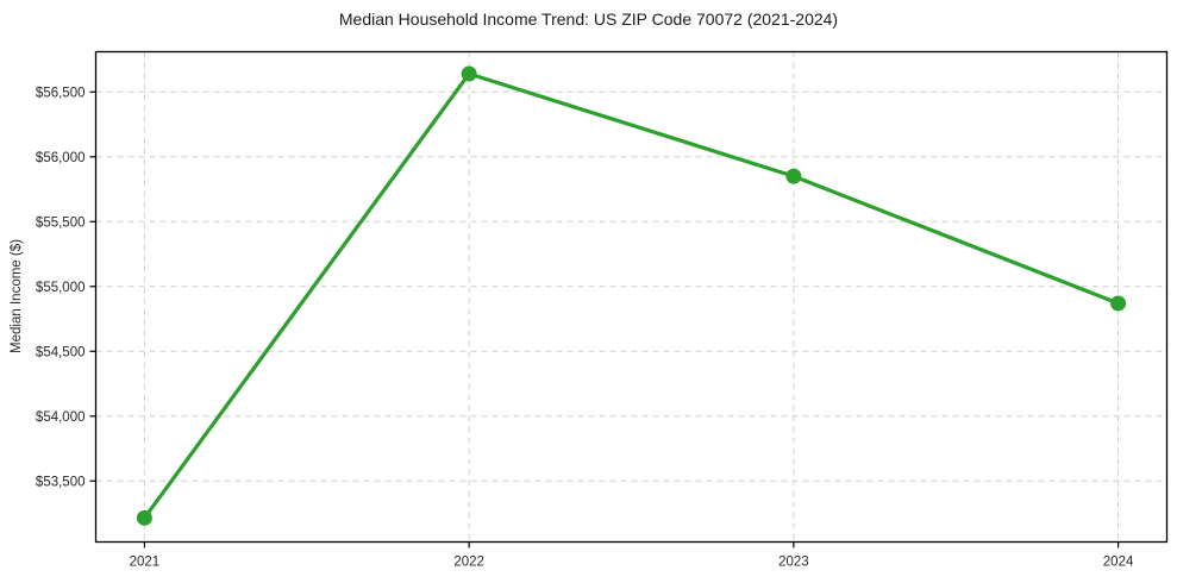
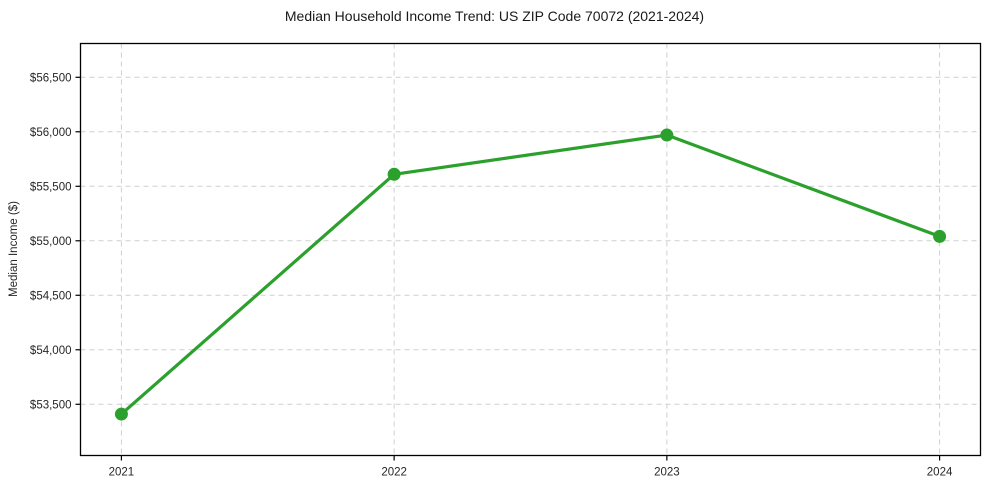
2021: $53220 -> $53410
2022: $56640 -> $55610
2023: $55850 -> $55970
2024: $54870 -> $55040
